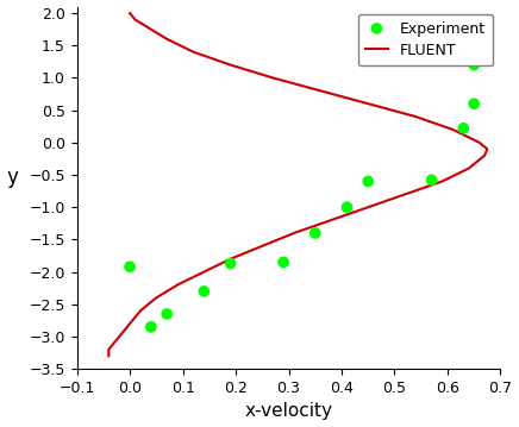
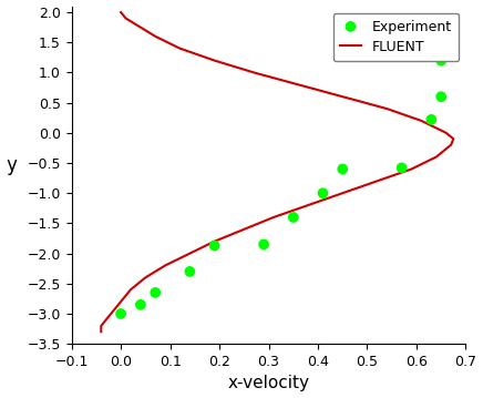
Experiment/0.0: -1.92 -> -3.00
